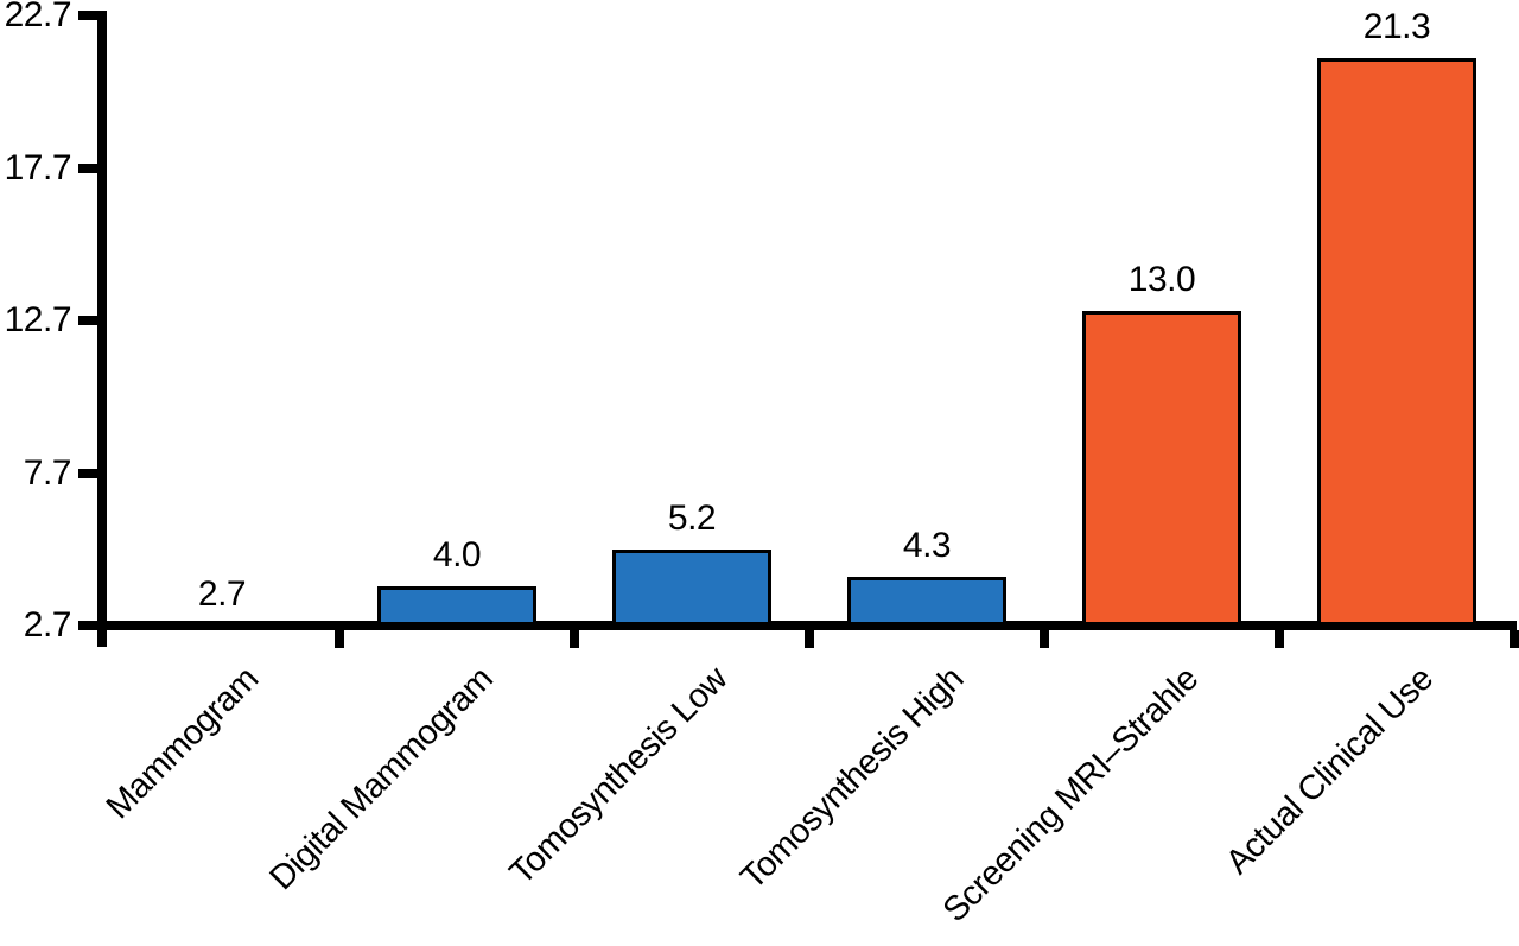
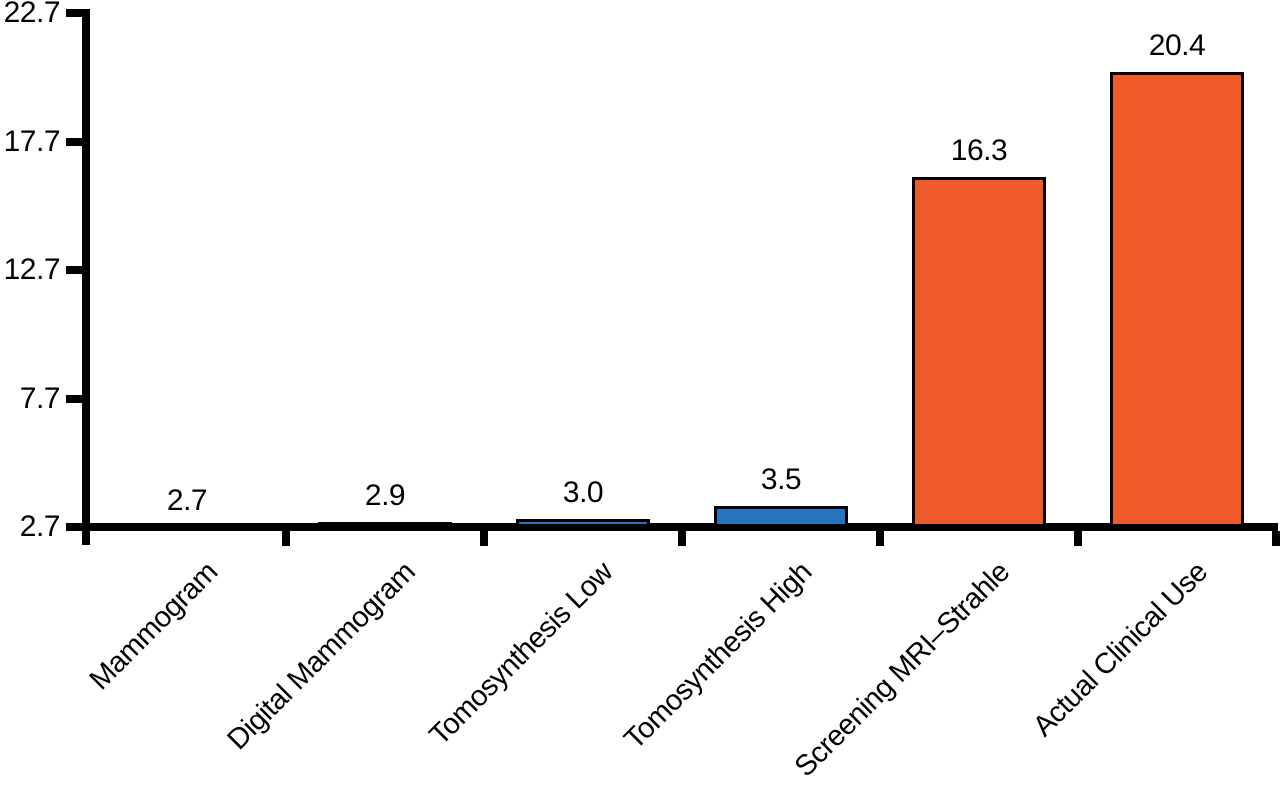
Digital Mammogram: 4.0 -> 2.9
Tomosynthesis Low: 5.2 -> 3.0
Tomosynthesis High: 4.3 -> 3.5
Screening MRI–Strahle: 13.0 -> 16.3
Actual Clinical Use: 21.3 -> 20.4
